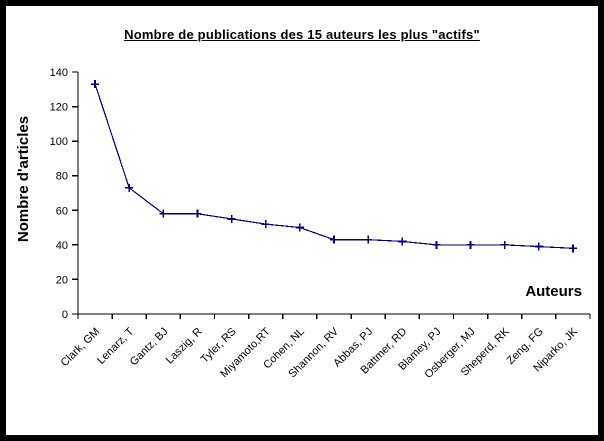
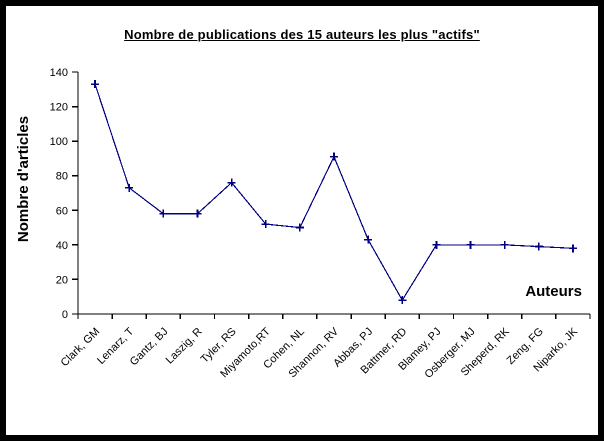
Tyler, RS: 55 -> 76
Shannon, RV: 43 -> 91
Battmer, RD: 42 -> 8
